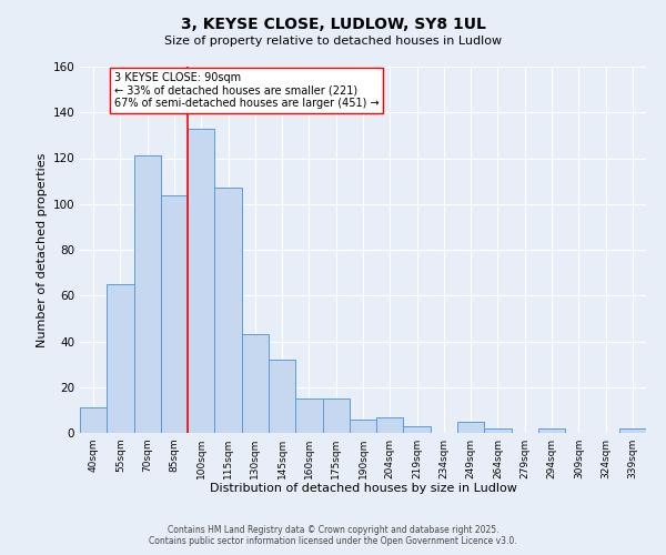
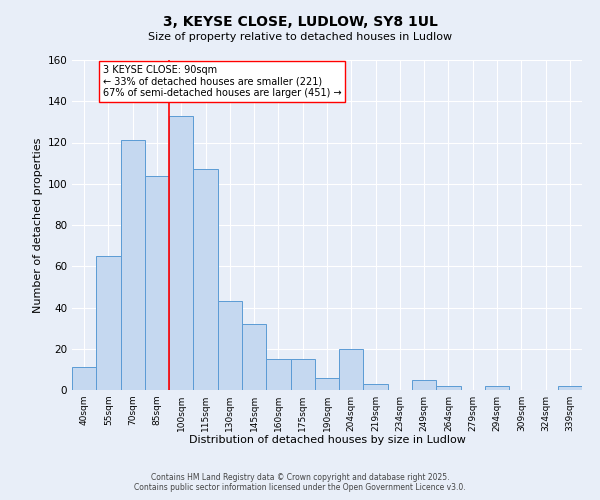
204sqm: 7 -> 20
